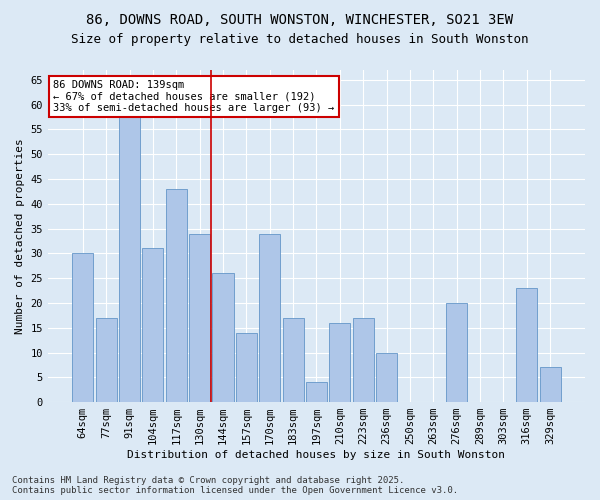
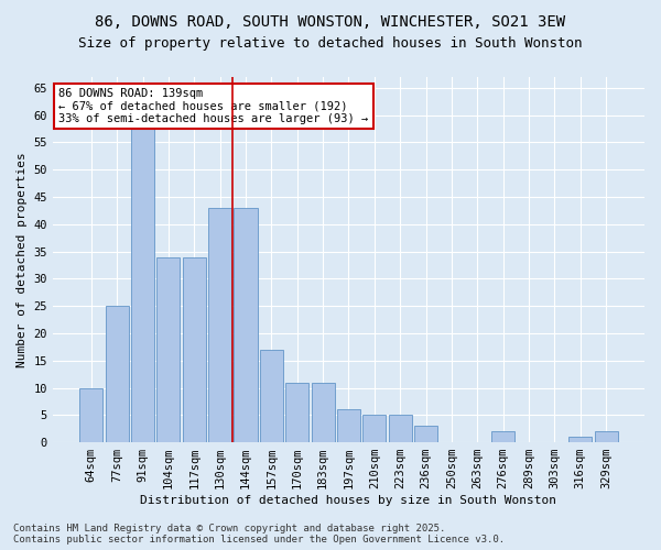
64sqm: 30 -> 10
77sqm: 17 -> 25
104sqm: 31 -> 34
117sqm: 43 -> 34
130sqm: 34 -> 43
144sqm: 26 -> 43
157sqm: 14 -> 17
170sqm: 34 -> 11
183sqm: 17 -> 11
197sqm: 4 -> 6
210sqm: 16 -> 5
223sqm: 17 -> 5
236sqm: 10 -> 3
276sqm: 20 -> 2
316sqm: 23 -> 1
329sqm: 7 -> 2
